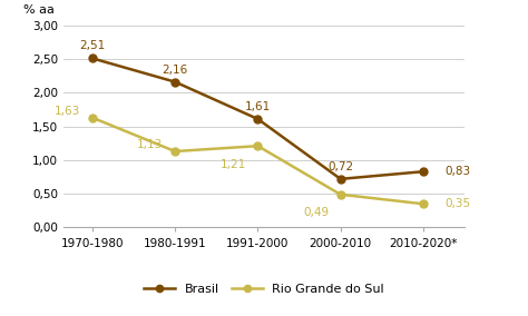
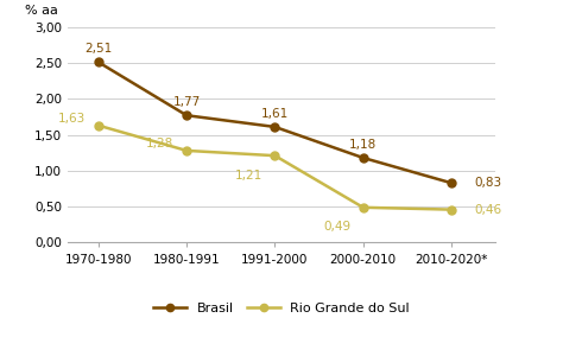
Brasil/1980-1991: 2,16 -> 1,77
Rio Grande do Sul/1980-1991: 1,13 -> 1,28
Brasil/2000-2010: 0,72 -> 1,18
Rio Grande do Sul/2010-2020*: 0,35 -> 0,46
